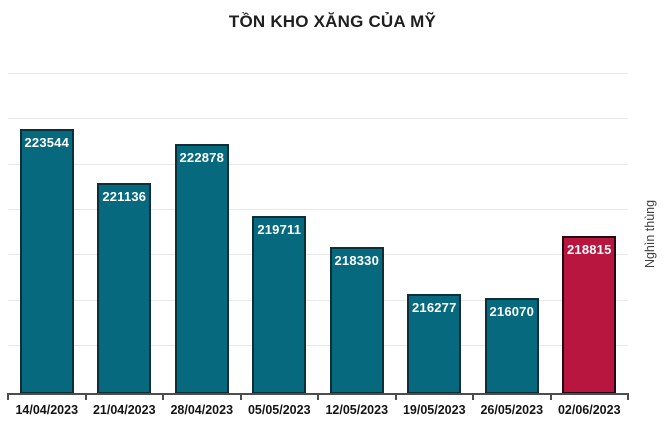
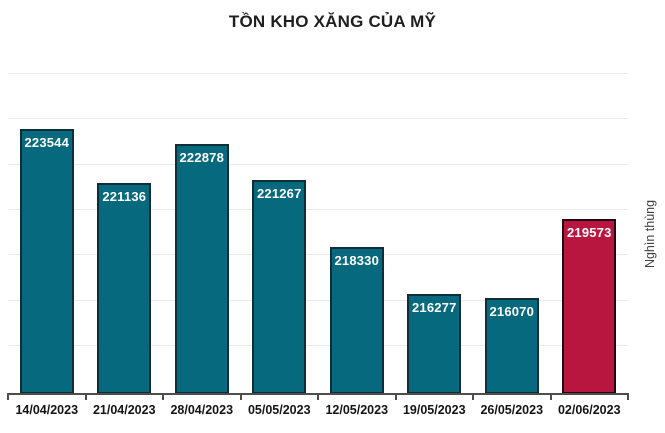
05/05/2023: 219711 -> 221267
02/06/2023: 218815 -> 219573
